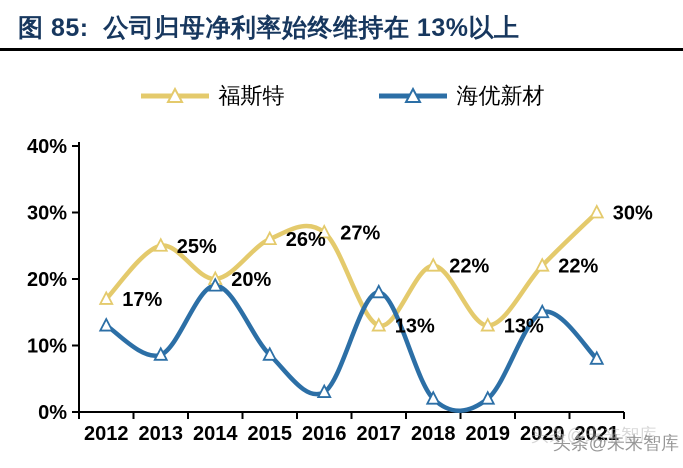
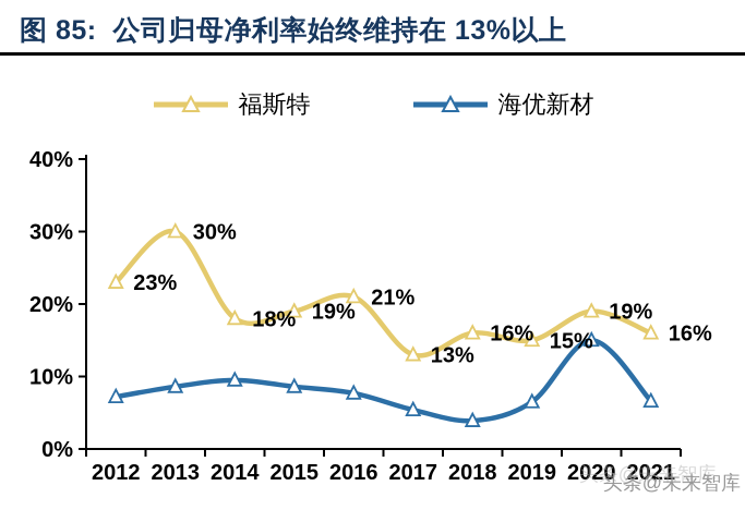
福斯特/2012: 17% -> 23%
海优新材/2012: 13% -> 7%
福斯特/2013: 25% -> 30%
福斯特/2014: 20% -> 18%
海优新材/2014: 19% -> 10%
福斯特/2015: 26% -> 19%
福斯特/2016: 27% -> 21%
海优新材/2016: 3% -> 8%
海优新材/2017: 18% -> 5%
福斯特/2018: 22% -> 16%
海优新材/2018: 2% -> 4%
福斯特/2019: 13% -> 15%
海优新材/2019: 2% -> 6%
福斯特/2020: 22% -> 19%
福斯特/2021: 30% -> 16%
海优新材/2021: 8% -> 7%
